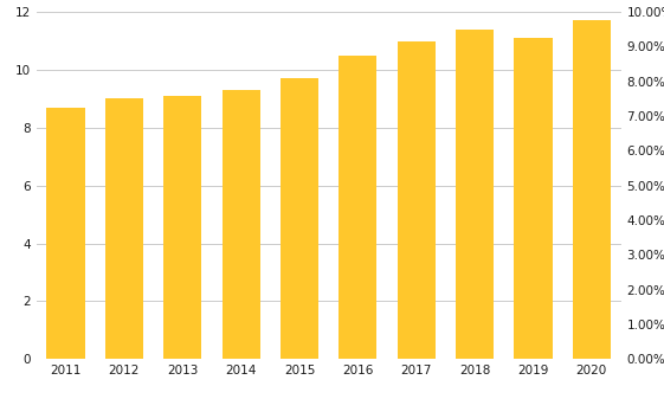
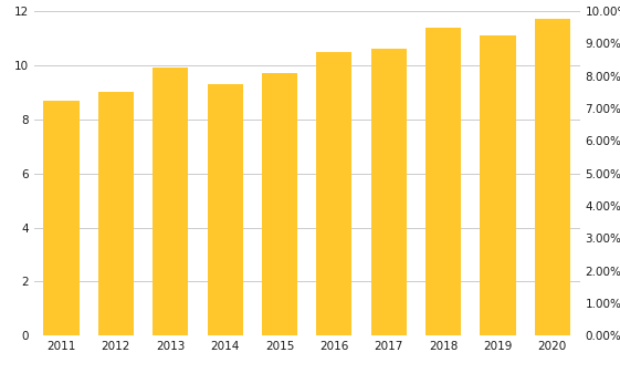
2013: 9.1 -> 9.9
2017: 11.0 -> 10.6
